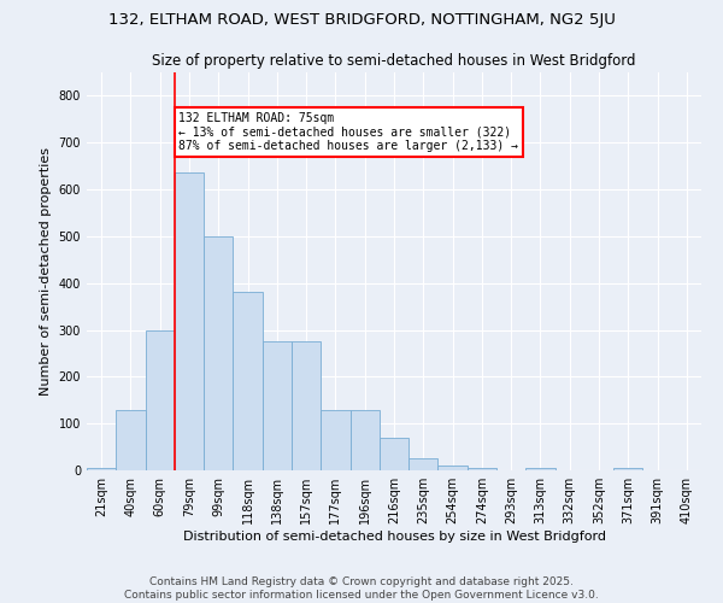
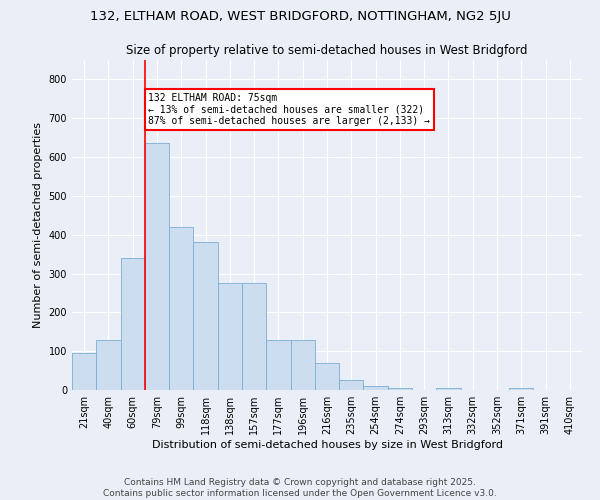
21sqm: 5 -> 95
60sqm: 300 -> 340
99sqm: 500 -> 420
